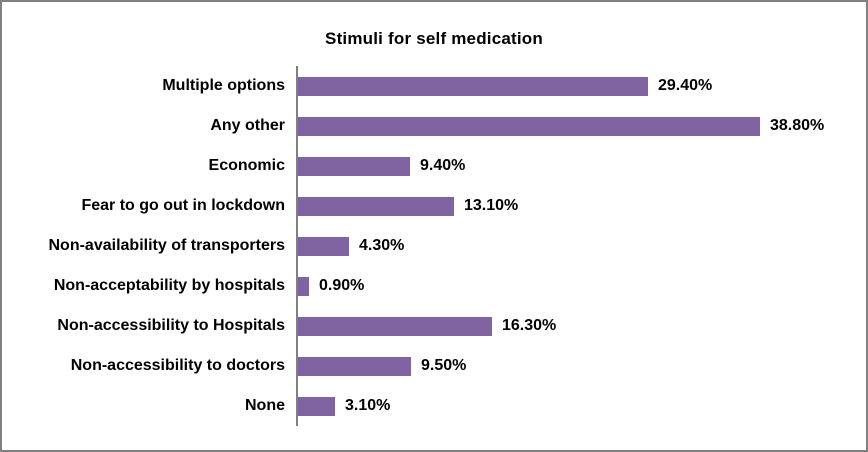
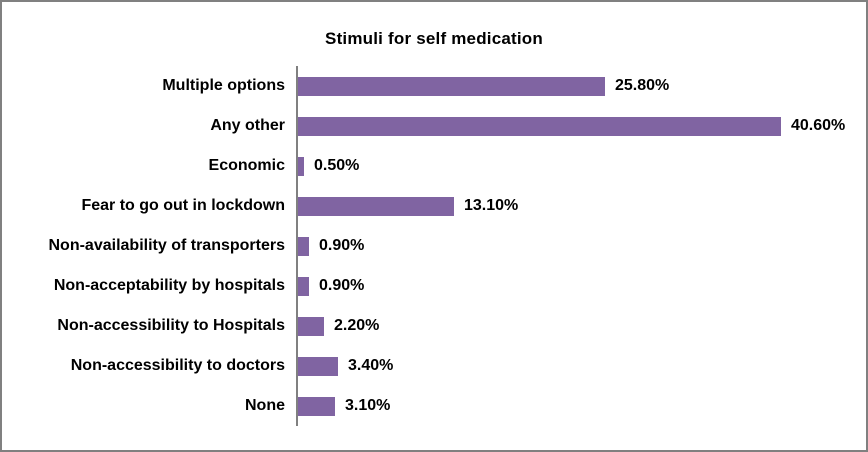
Multiple options: 29.40% -> 25.80%
Any other: 38.80% -> 40.60%
Economic: 9.40% -> 0.50%
Non-availability of transporters: 4.30% -> 0.90%
Non-accessibility to Hospitals: 16.30% -> 2.20%
Non-accessibility to doctors: 9.50% -> 3.40%
